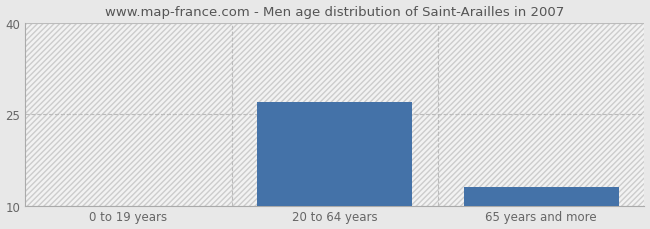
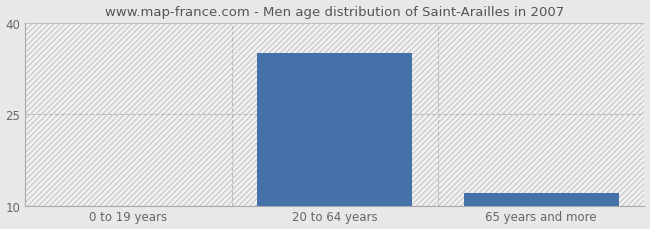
20 to 64 years: 27 -> 35
65 years and more: 13 -> 12
